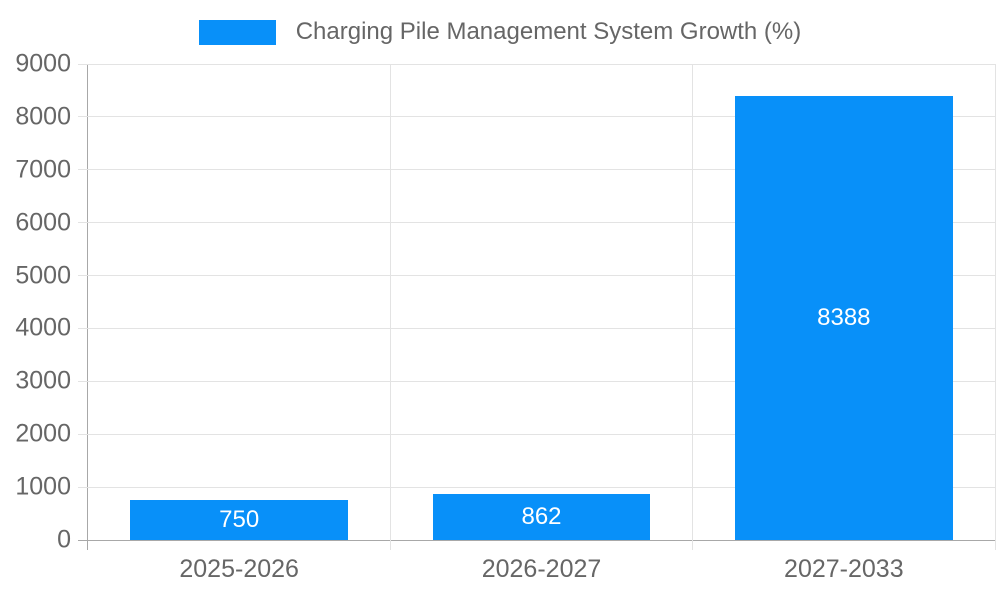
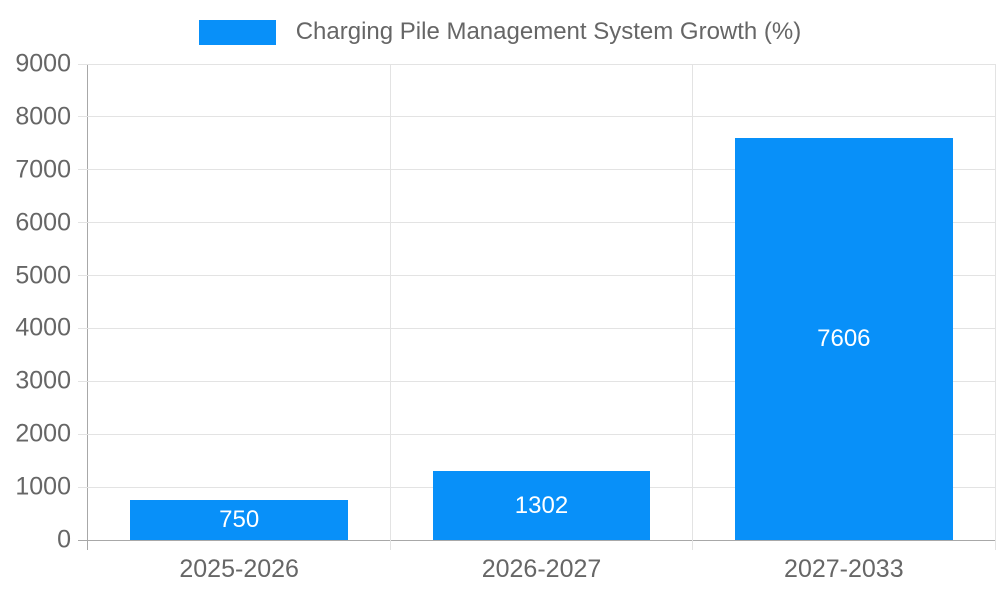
2026-2027: 862 -> 1302
2027-2033: 8388 -> 7606
